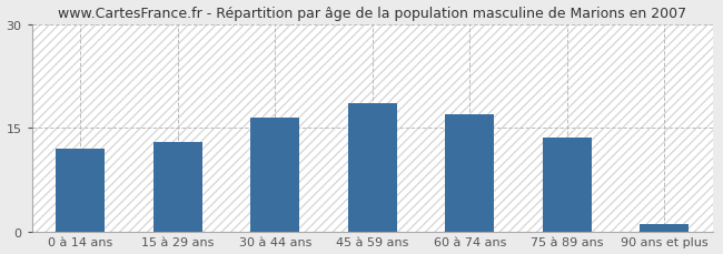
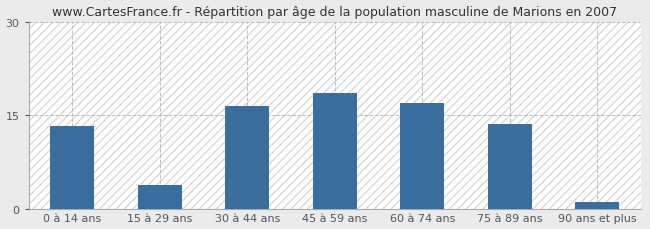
0 à 14 ans: 12.0 -> 13.2
15 à 29 ans: 13.0 -> 3.8
